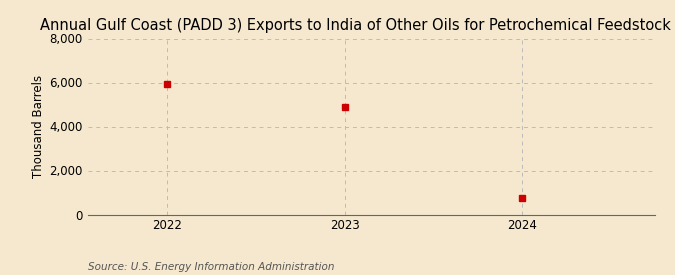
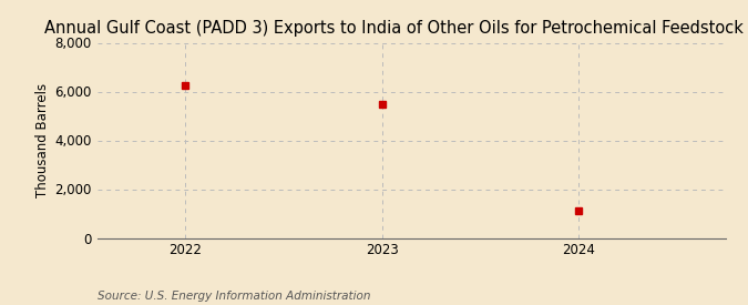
2022: 5,950 -> 6,270
2023: 4,900 -> 5,500
2024: 750 -> 1,100
